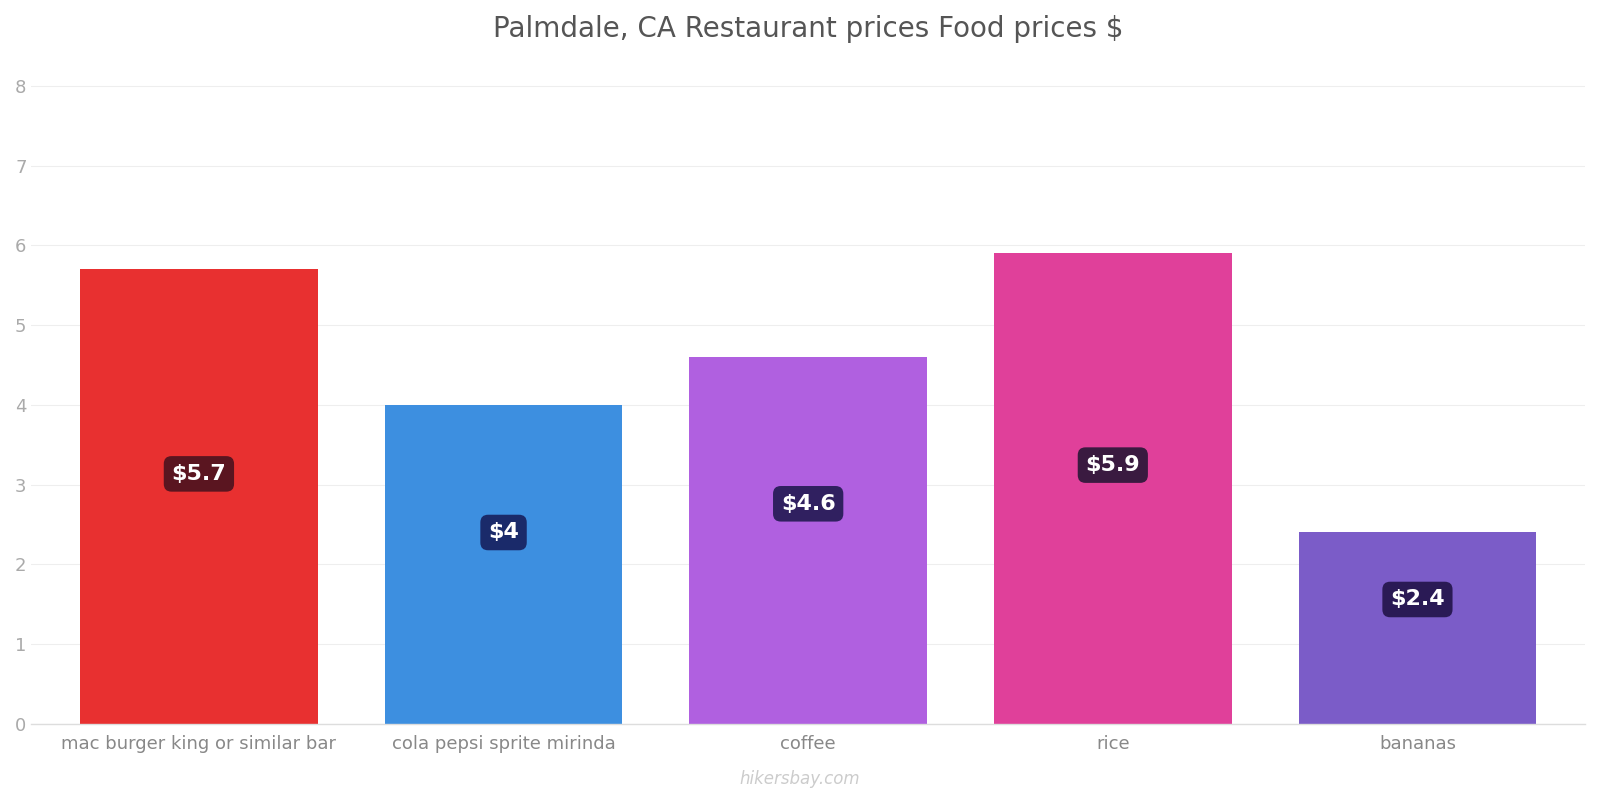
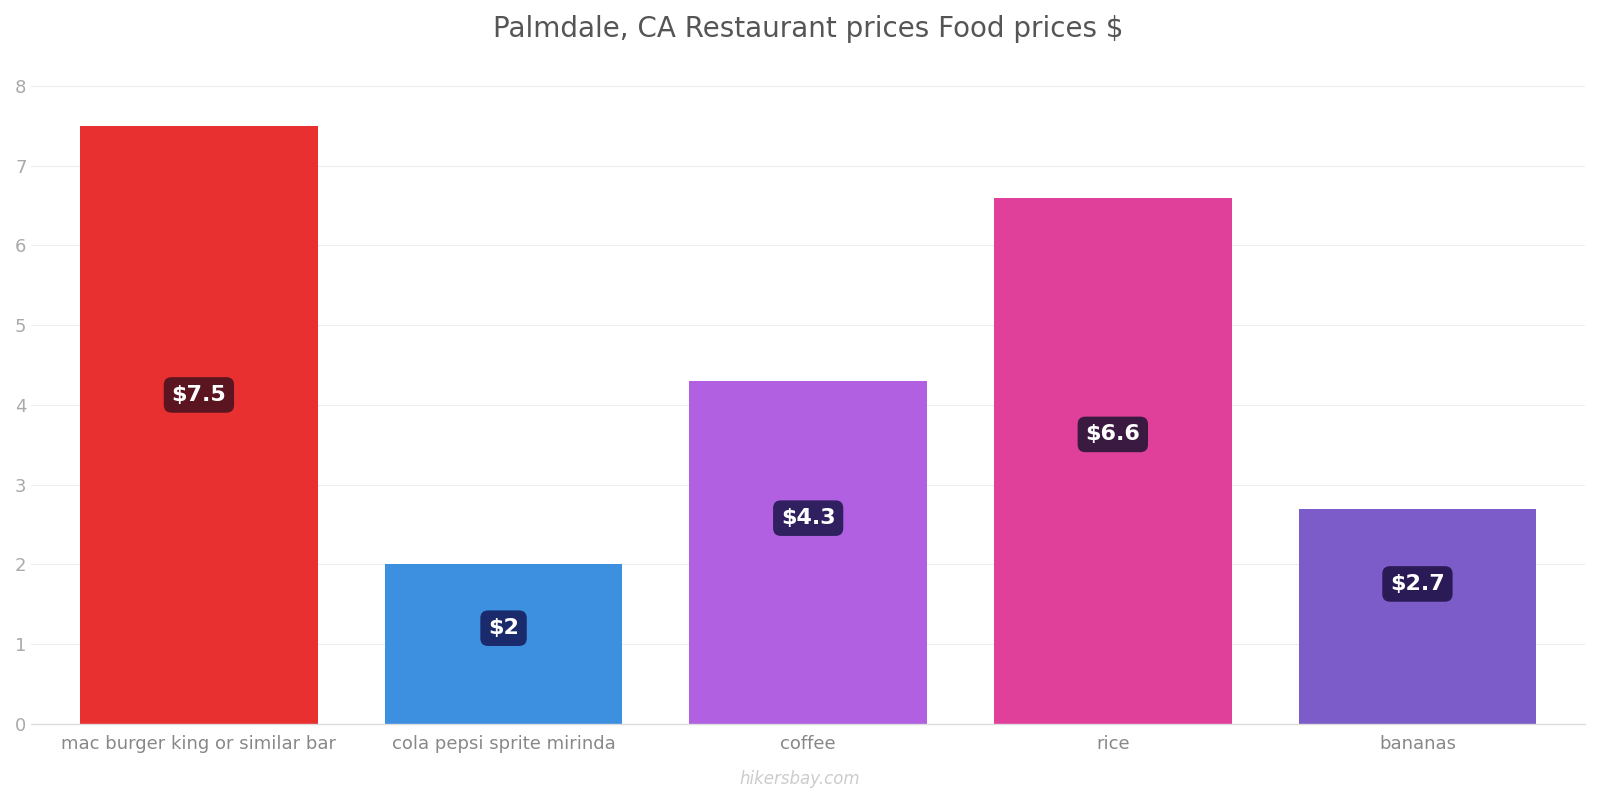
mac burger king or similar bar: $5.7 -> $7.5
cola pepsi sprite mirinda: $4 -> $2
coffee: $4.6 -> $4.3
rice: $5.9 -> $6.6
bananas: $2.4 -> $2.7
